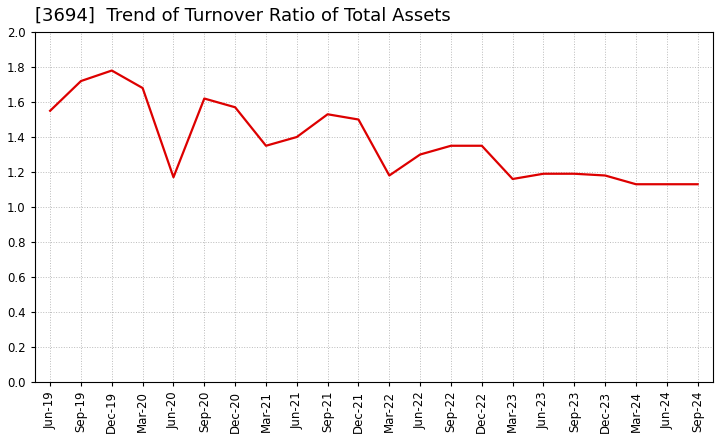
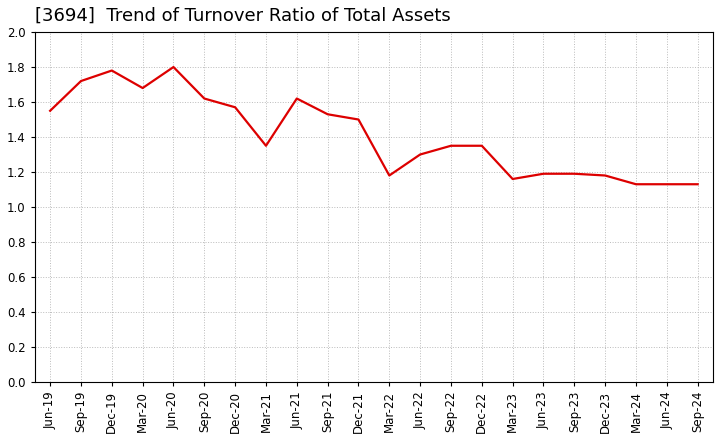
Jun-20: 1.17 -> 1.80
Jun-21: 1.40 -> 1.62
